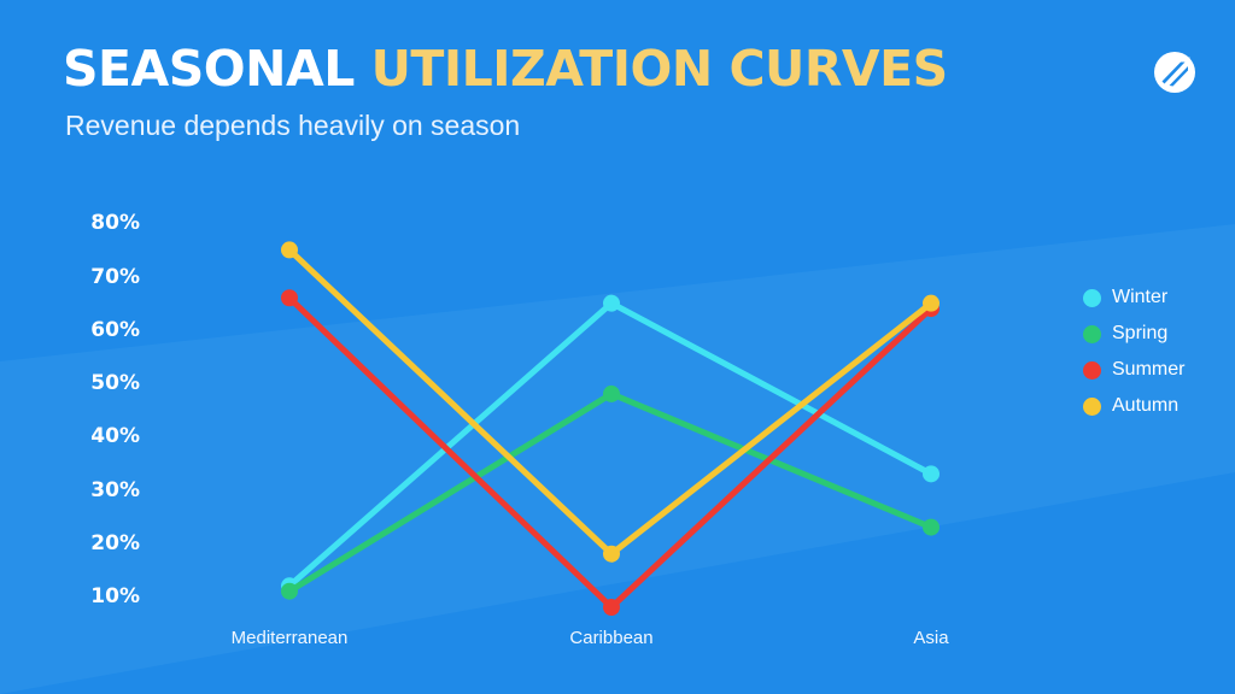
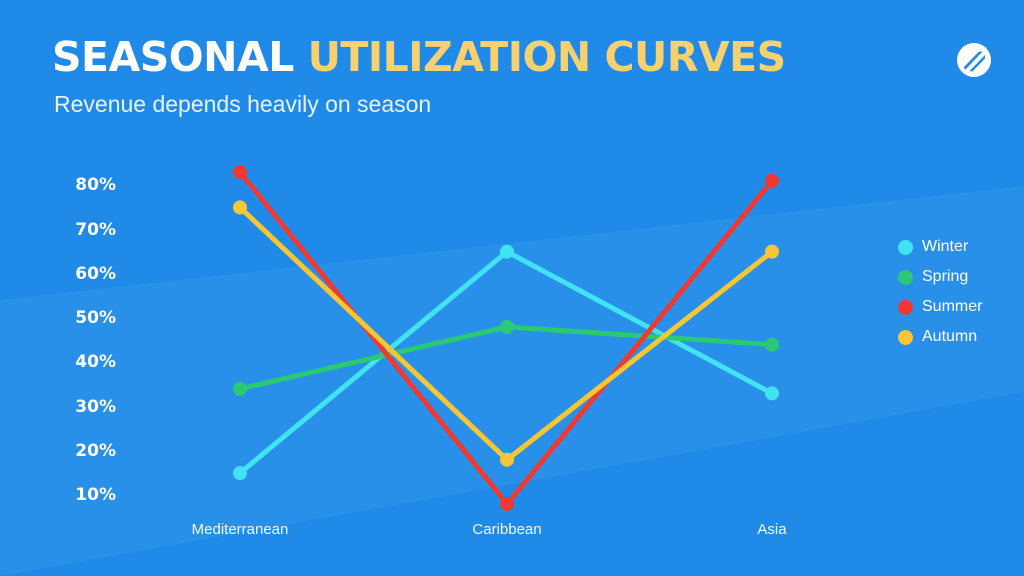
Winter/Mediterranean: 12% -> 15%
Spring/Mediterranean: 11% -> 34%
Summer/Mediterranean: 66% -> 83%
Spring/Asia: 23% -> 44%
Summer/Asia: 64% -> 81%
